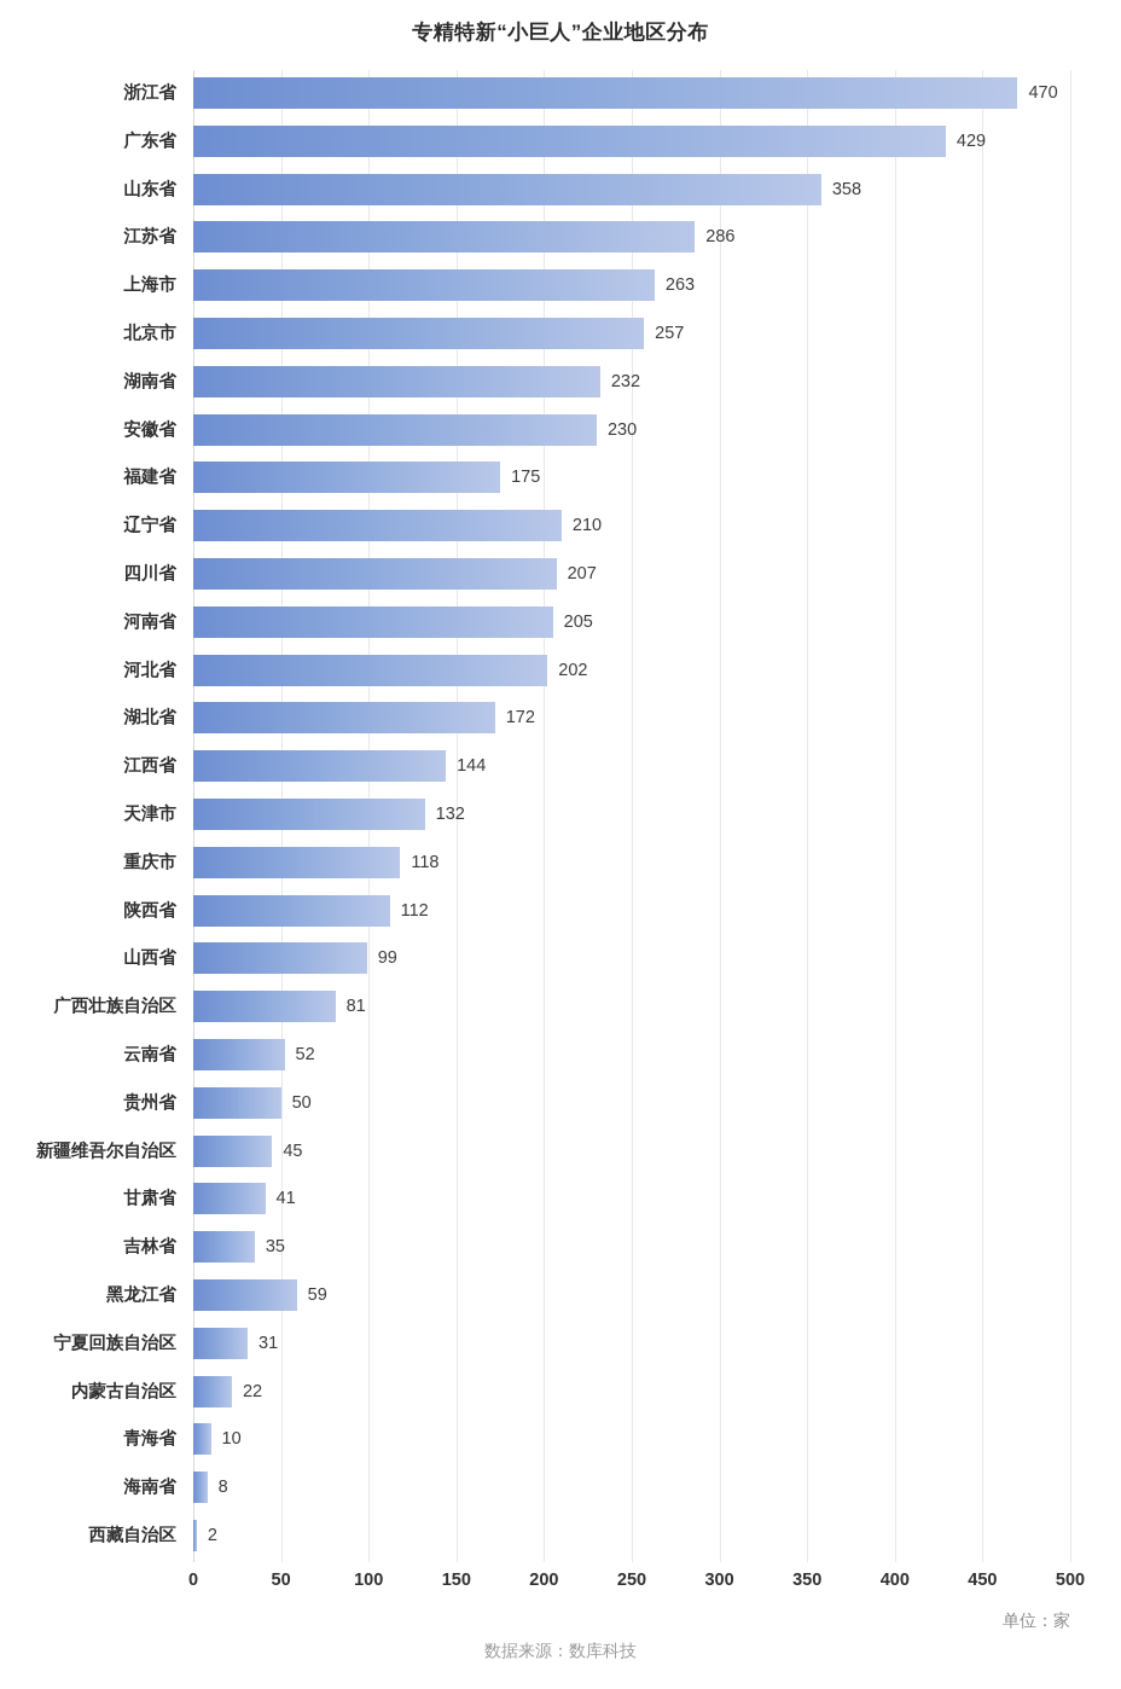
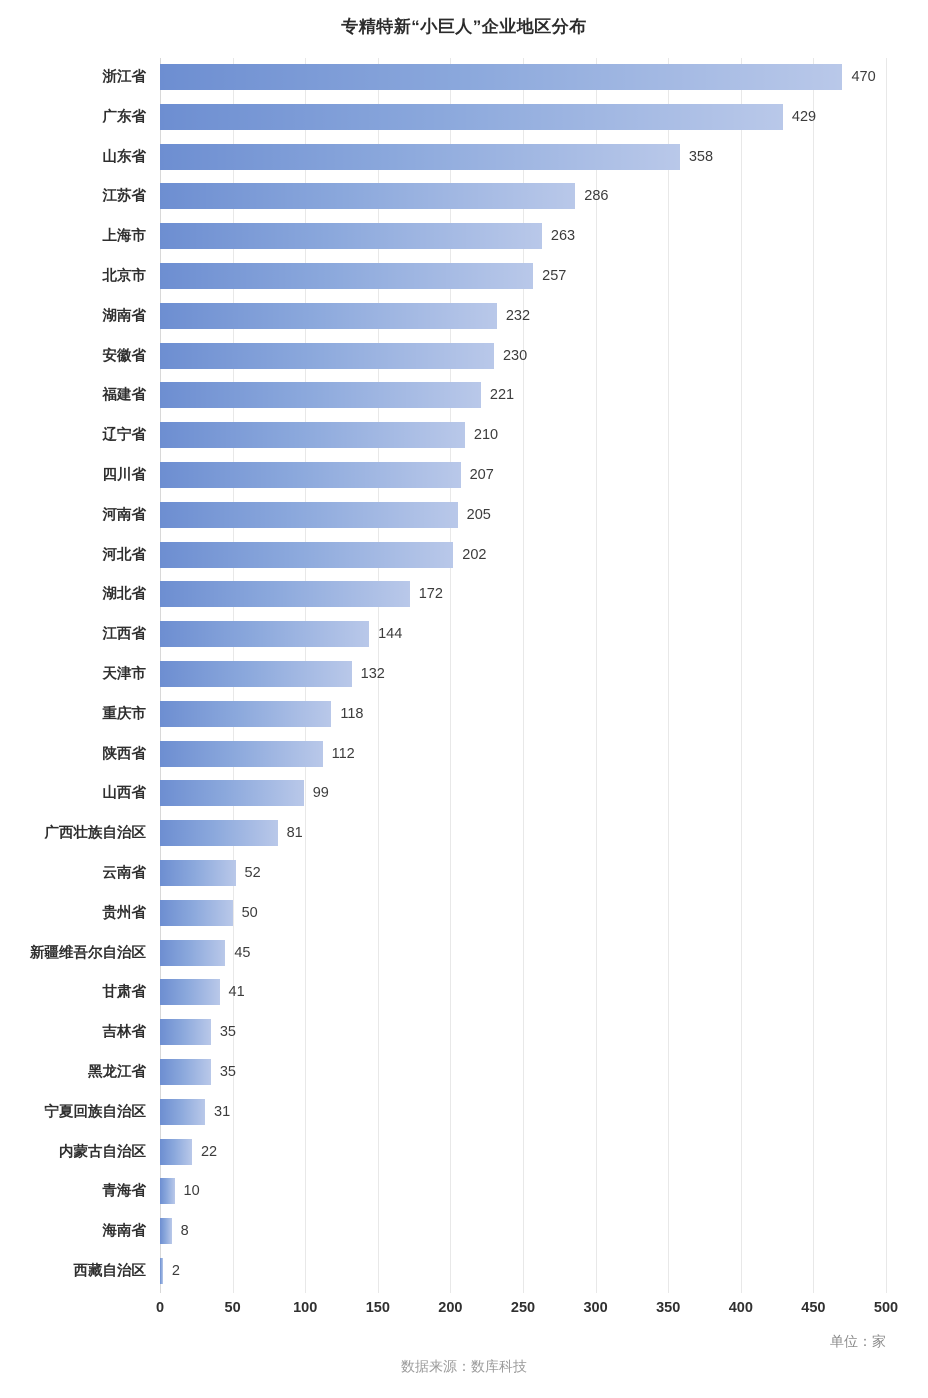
福建省: 175 -> 221
黑龙江省: 59 -> 35
